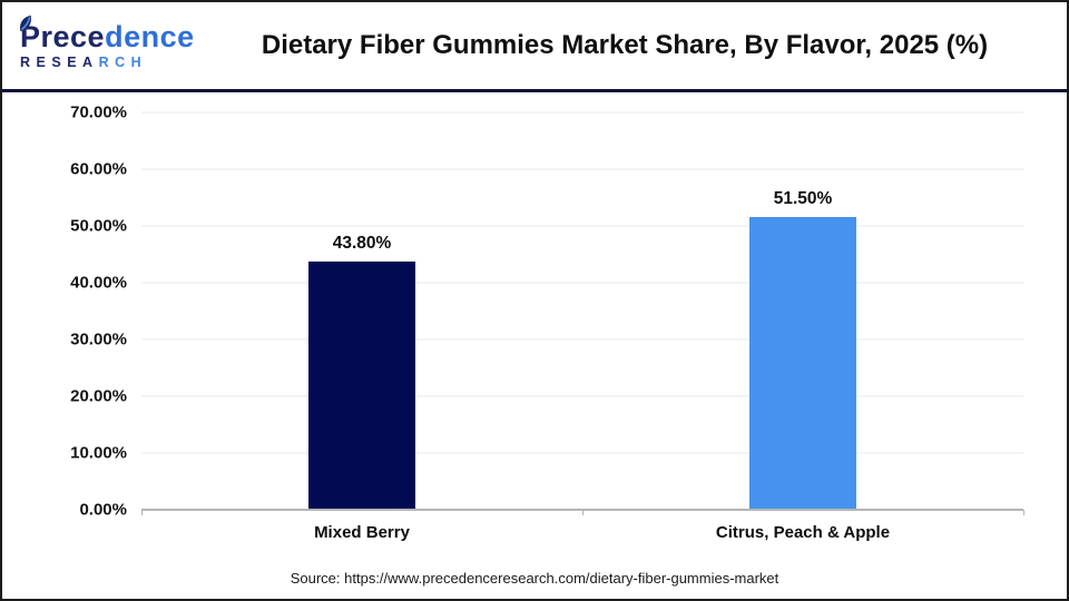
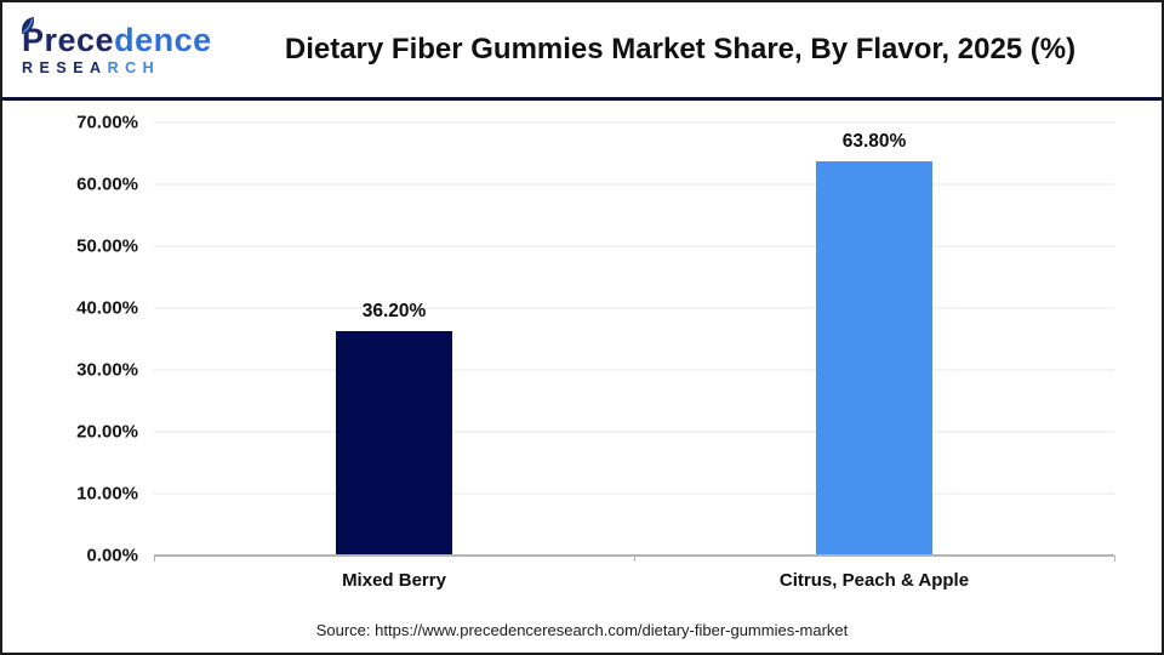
Mixed Berry: 43.80% -> 36.20%
Citrus, Peach & Apple: 51.50% -> 63.80%
